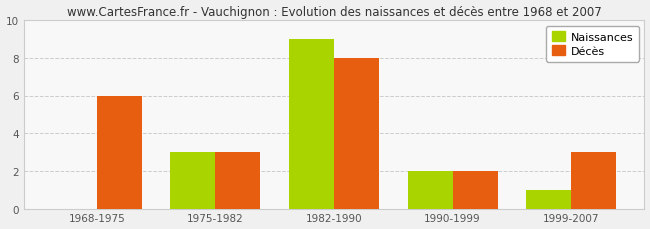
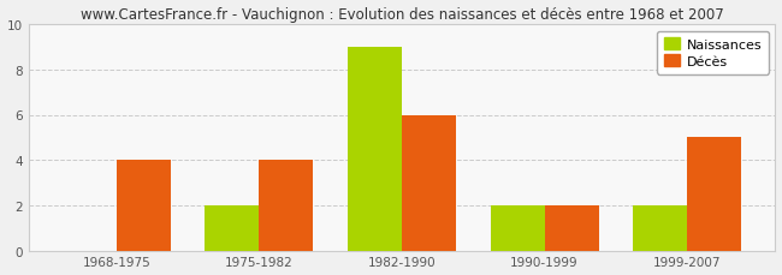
Décès/1968-1975: 6 -> 4
Naissances/1975-1982: 3 -> 2
Décès/1975-1982: 3 -> 4
Décès/1982-1990: 8 -> 6
Naissances/1999-2007: 1 -> 2
Décès/1999-2007: 3 -> 5
